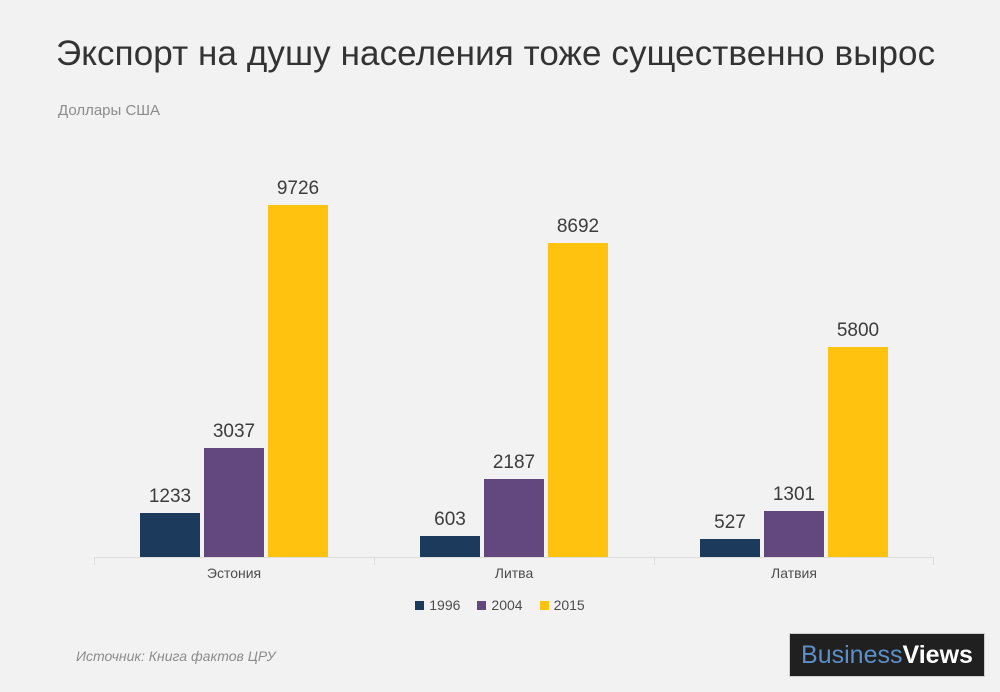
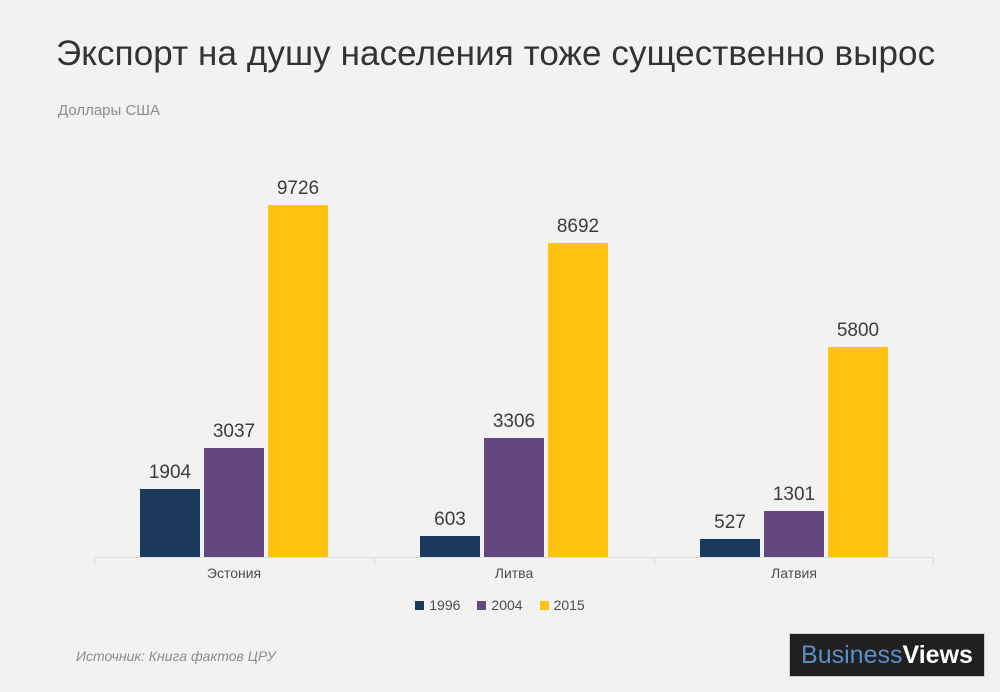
1996/Эстония: 1233 -> 1904
2004/Литва: 2187 -> 3306
